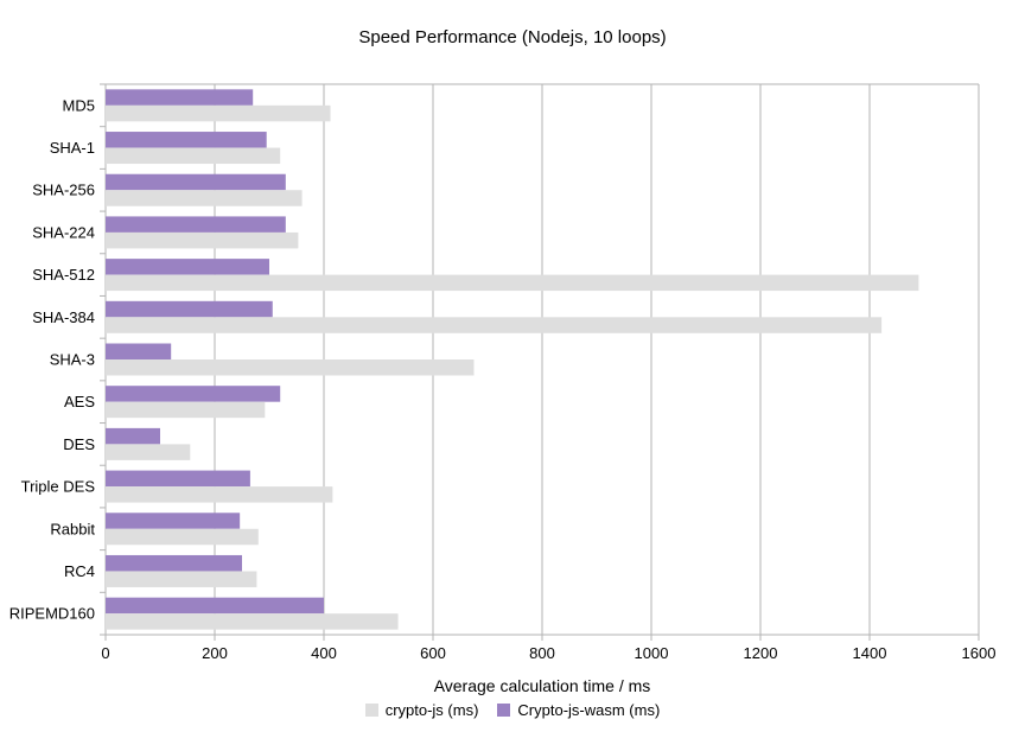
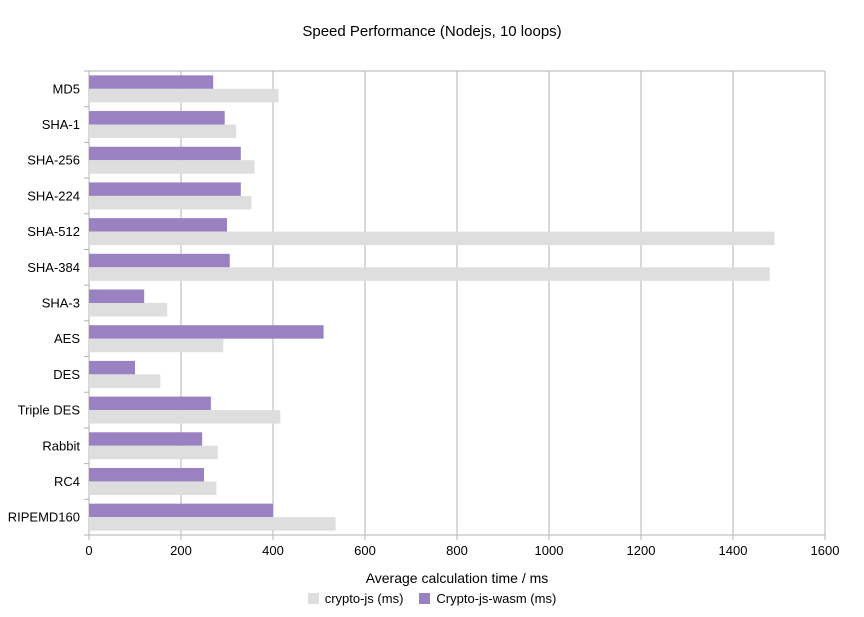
crypto-js (ms)/SHA-384: 1420 -> 1480
crypto-js (ms)/SHA-3: 680 -> 170
Crypto-js-wasm (ms)/AES: 320 -> 510
